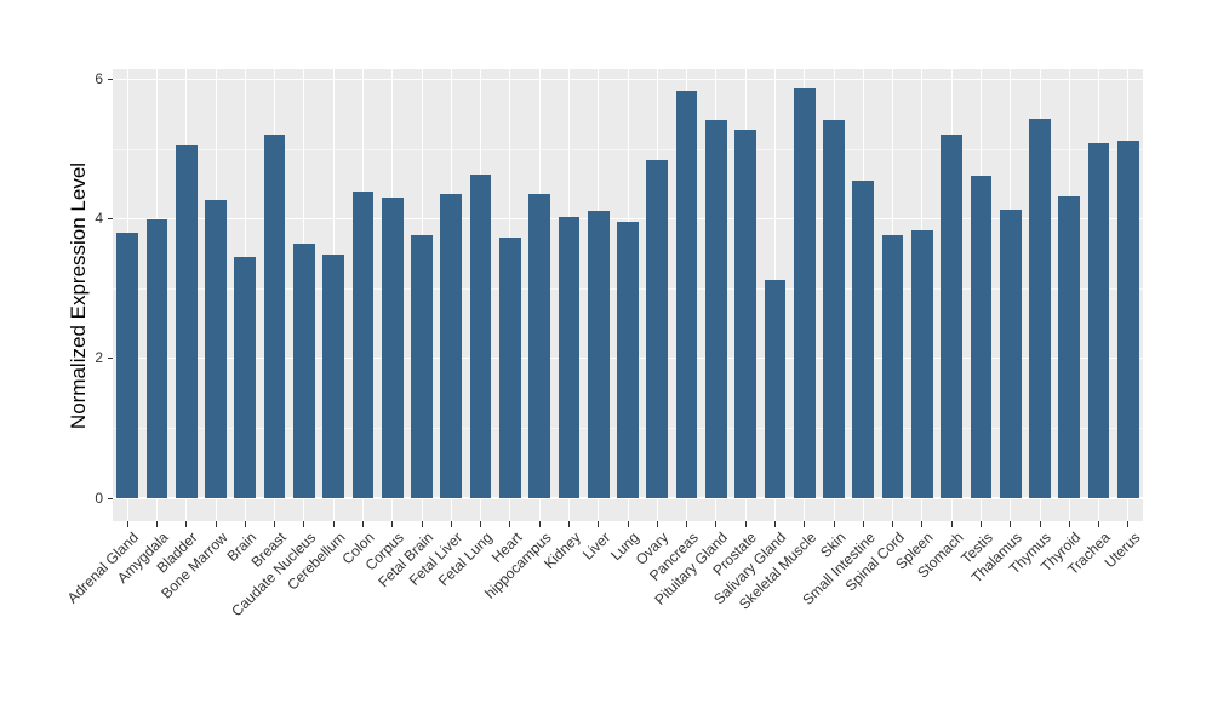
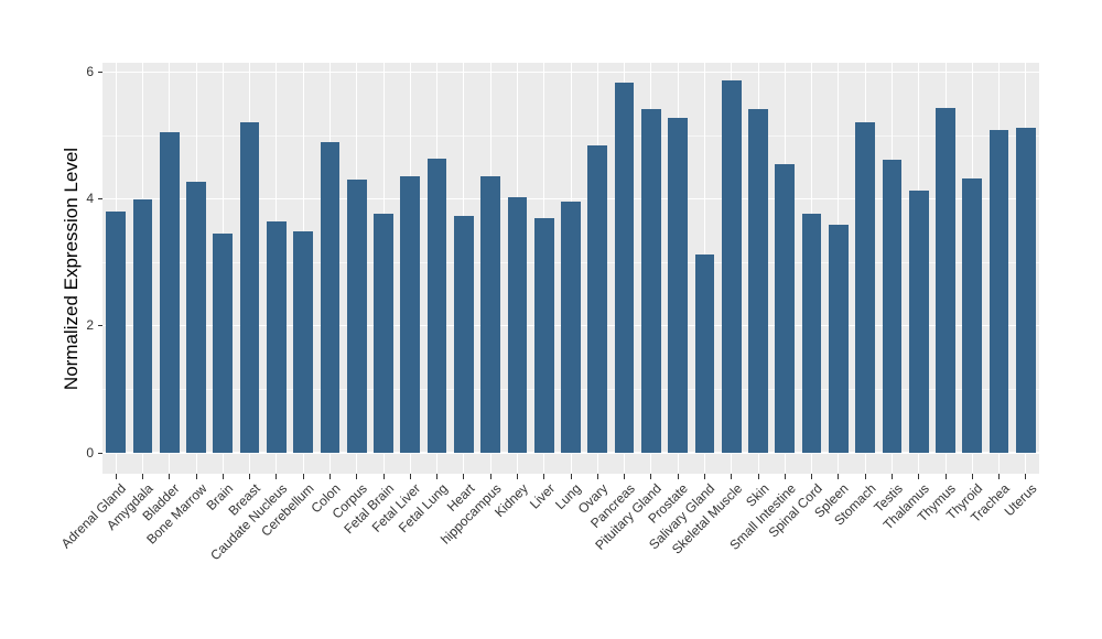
Colon: 4.4 -> 4.9
Liver: 4.1 -> 3.7
Spleen: 3.8 -> 3.6
